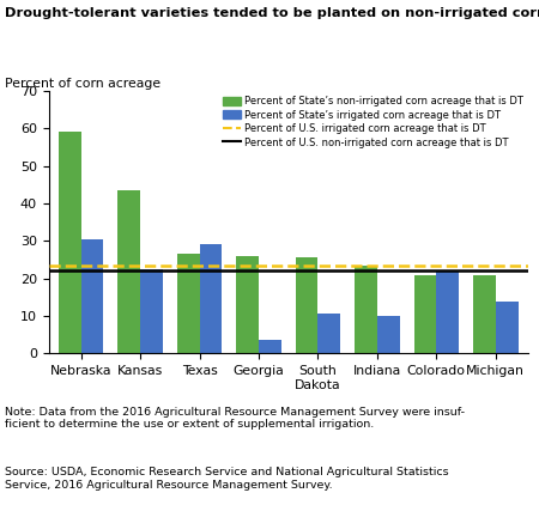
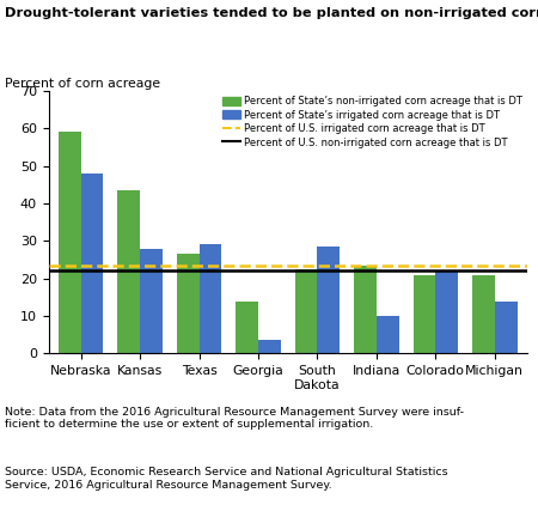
Percent of State’s irrigated corn acreage that is DT/Nebraska: 30.5 -> 48.0
Percent of State’s irrigated corn acreage that is DT/Kansas: 22.5 -> 28.0
Percent of State’s non-irrigated corn acreage that is DT/Georgia: 26.0 -> 14.0
Percent of State’s non-irrigated corn acreage that is DT/South Dakota: 25.5 -> 22.5
Percent of State’s irrigated corn acreage that is DT/South Dakota: 10.5 -> 28.5
